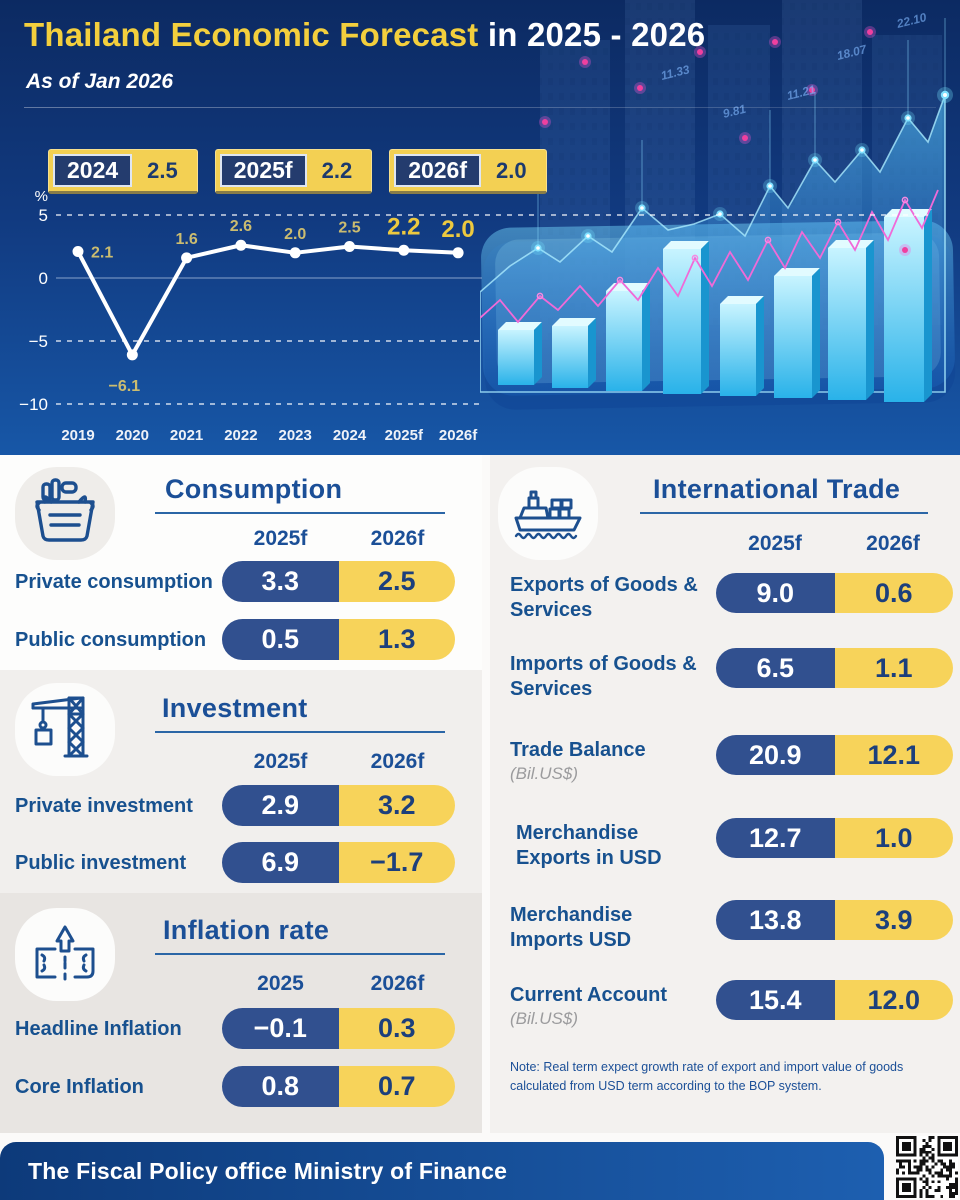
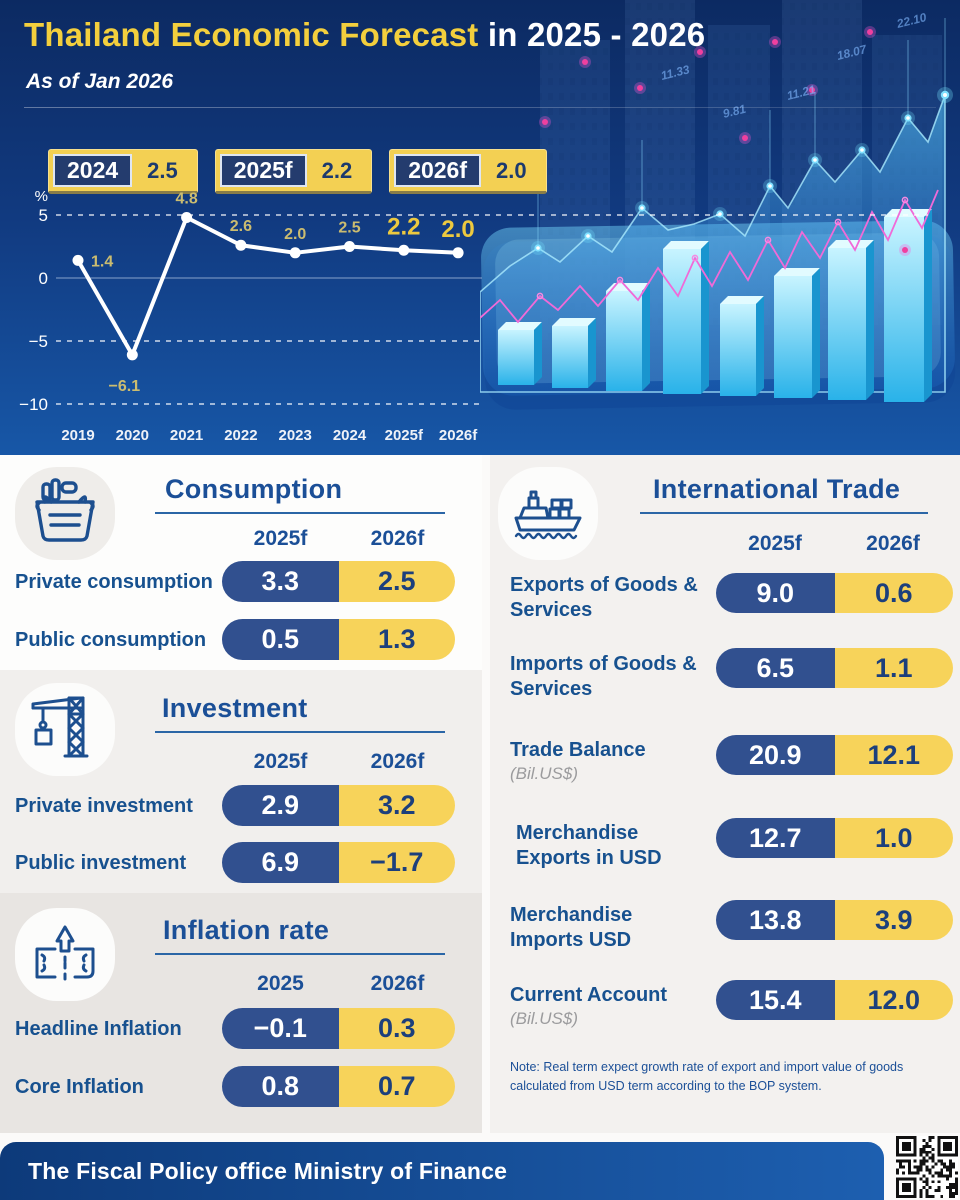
2019: 2.1 -> 1.4
2021: 1.6 -> 4.8
